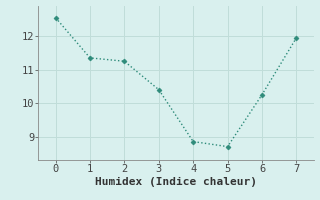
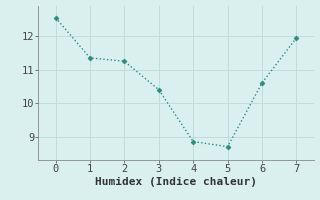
6: 10.25 -> 10.60
